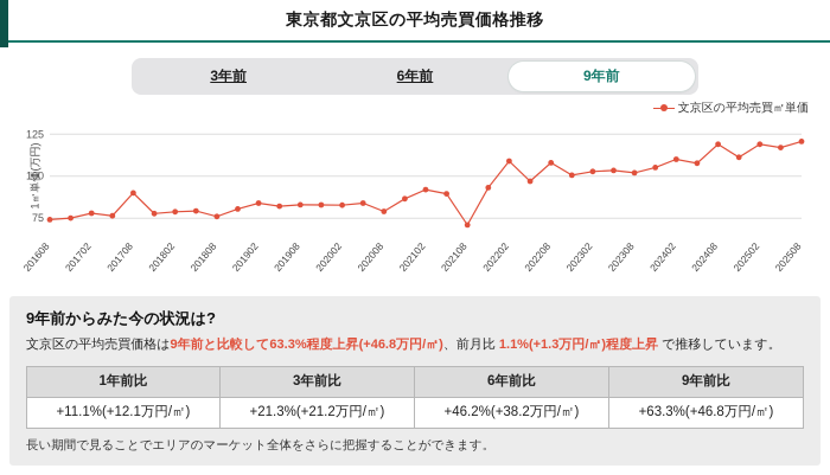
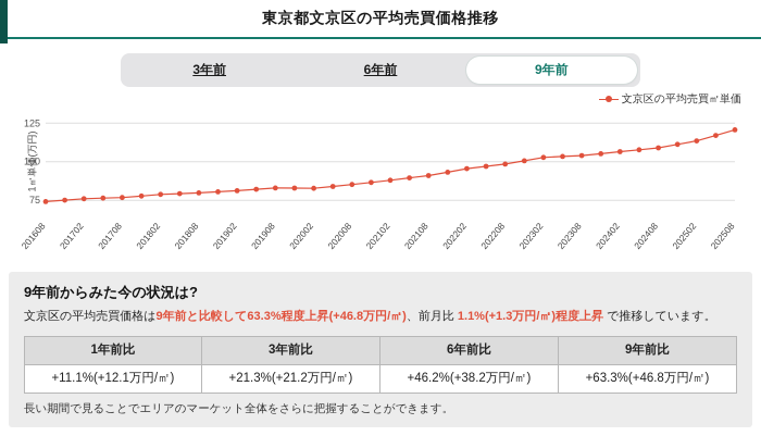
201702: 78 -> 76
201708: 90 -> 77
201808: 76 -> 80
201902: 84 -> 81
202008: 79 -> 85
202102: 92 -> 88
202108: 71 -> 91
202202: 109 -> 96
202208: 108 -> 98
202308: 102 -> 104
202402: 110 -> 106
202408: 119 -> 109
202502: 119 -> 114
